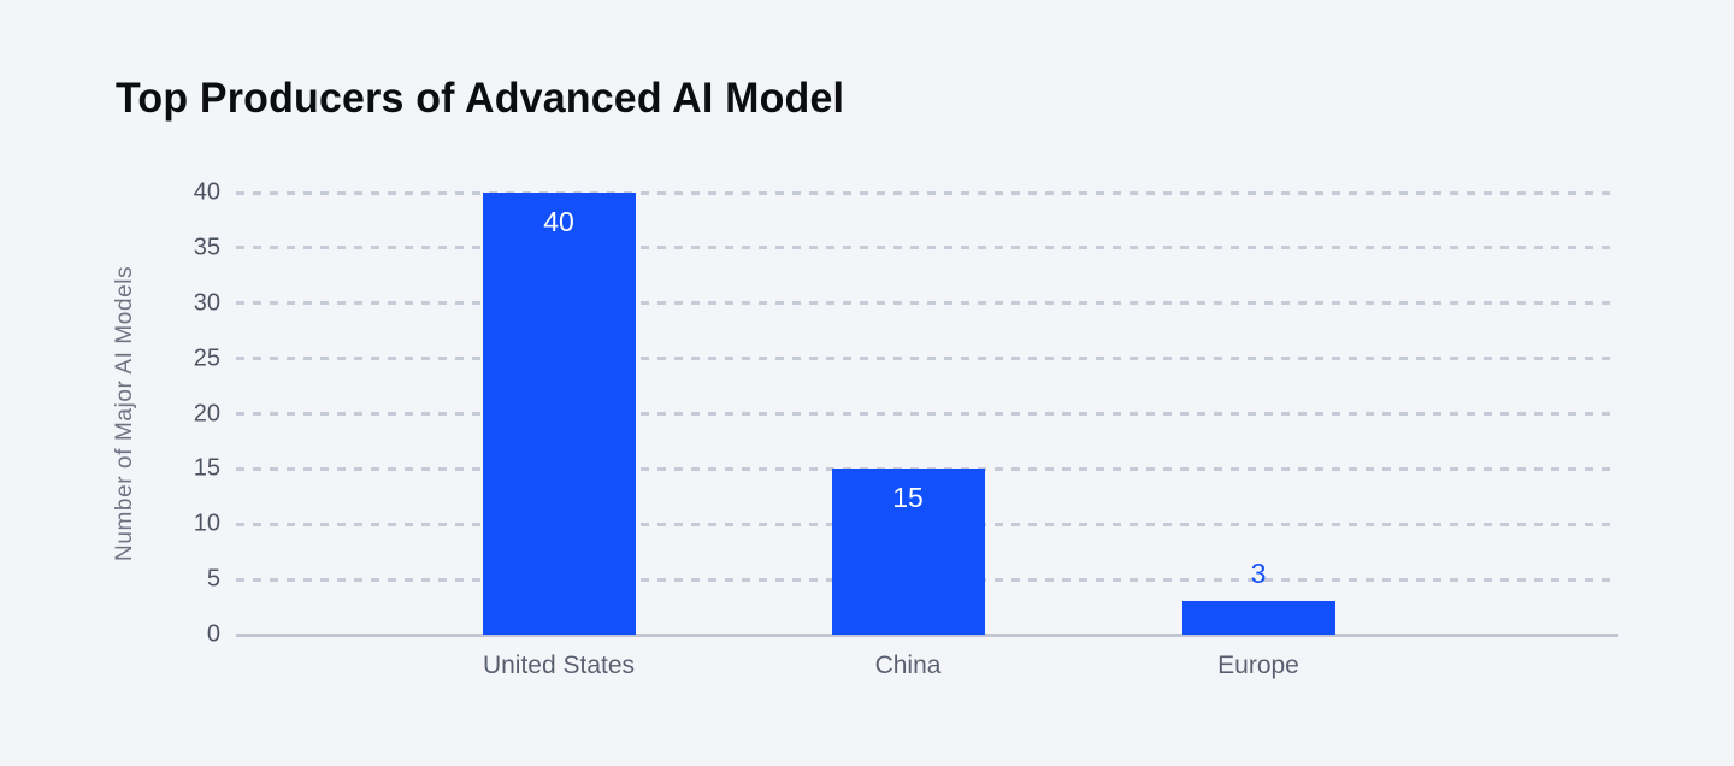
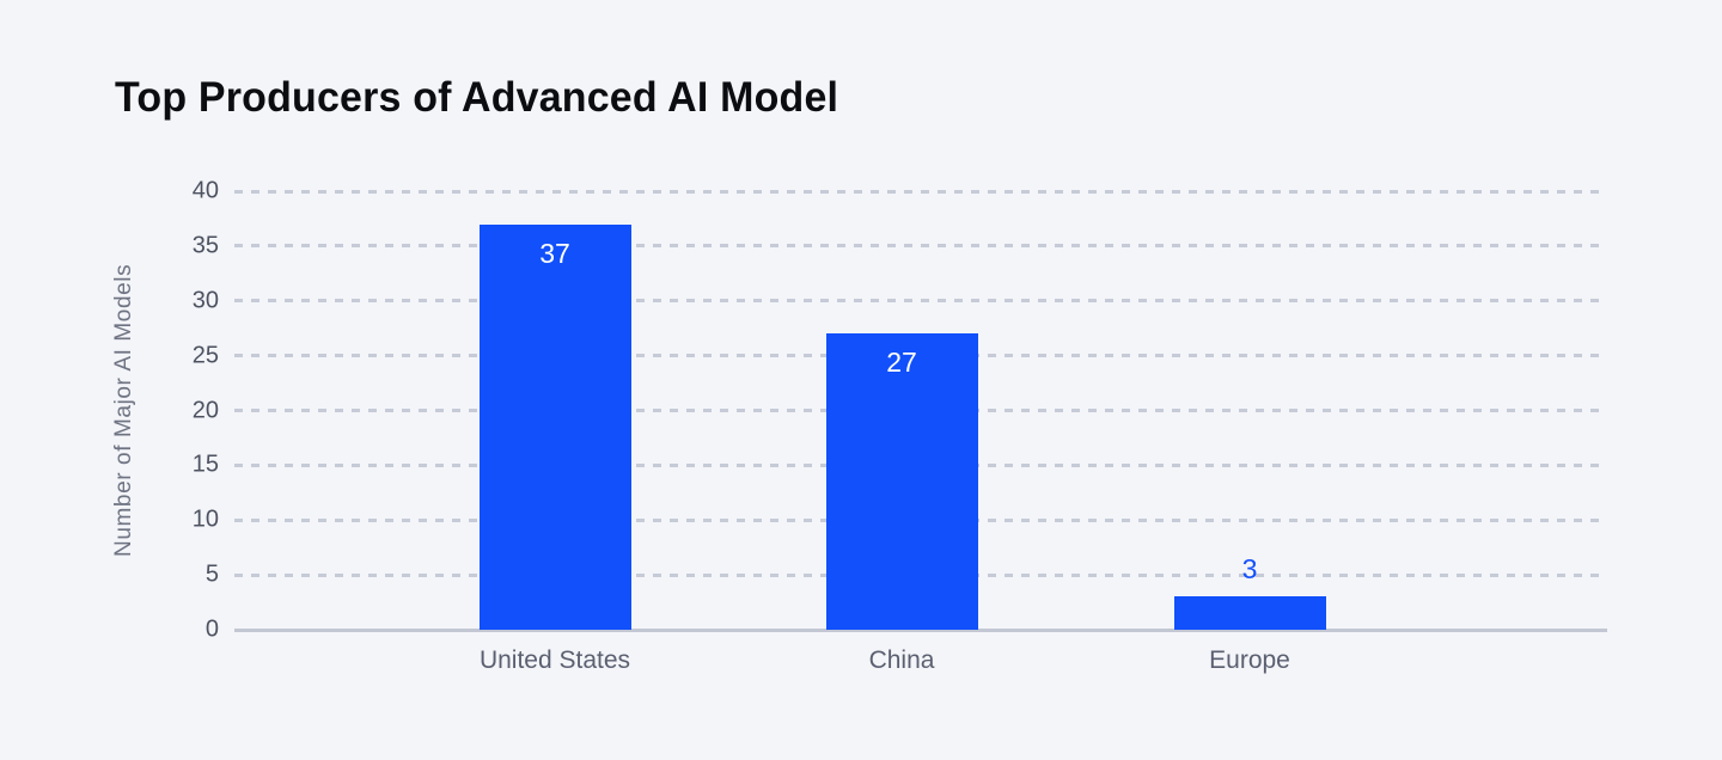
United States: 40 -> 37
China: 15 -> 27
